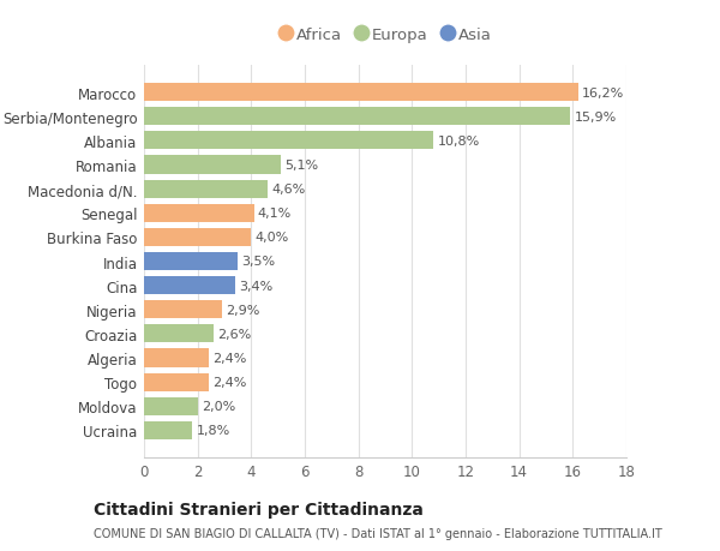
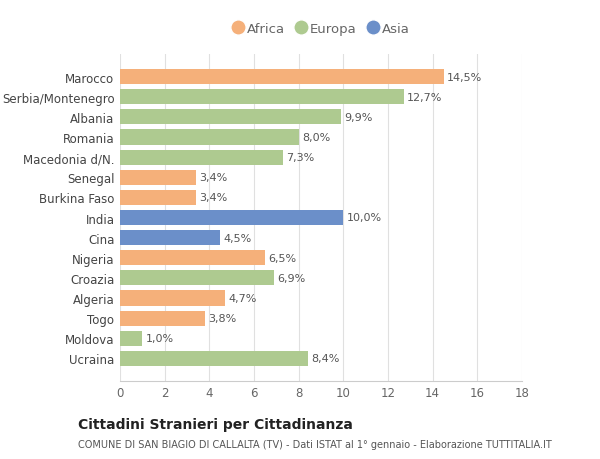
Marocco: 16,2% -> 14,5%
Serbia/Montenegro: 15,9% -> 12,7%
Albania: 10,8% -> 9,9%
Romania: 5,1% -> 8,0%
Macedonia d/N.: 4,6% -> 7,3%
Senegal: 4,1% -> 3,4%
Burkina Faso: 4,0% -> 3,4%
India: 3,5% -> 10,0%
Cina: 3,4% -> 4,5%
Nigeria: 2,9% -> 6,5%
Croazia: 2,6% -> 6,9%
Algeria: 2,4% -> 4,7%
Togo: 2,4% -> 3,8%
Moldova: 2,0% -> 1,0%
Ucraina: 1,8% -> 8,4%
